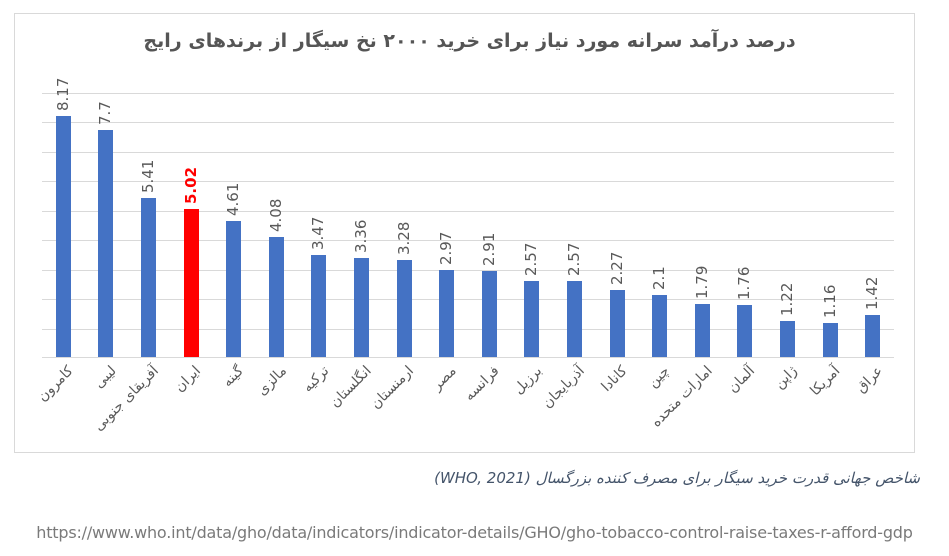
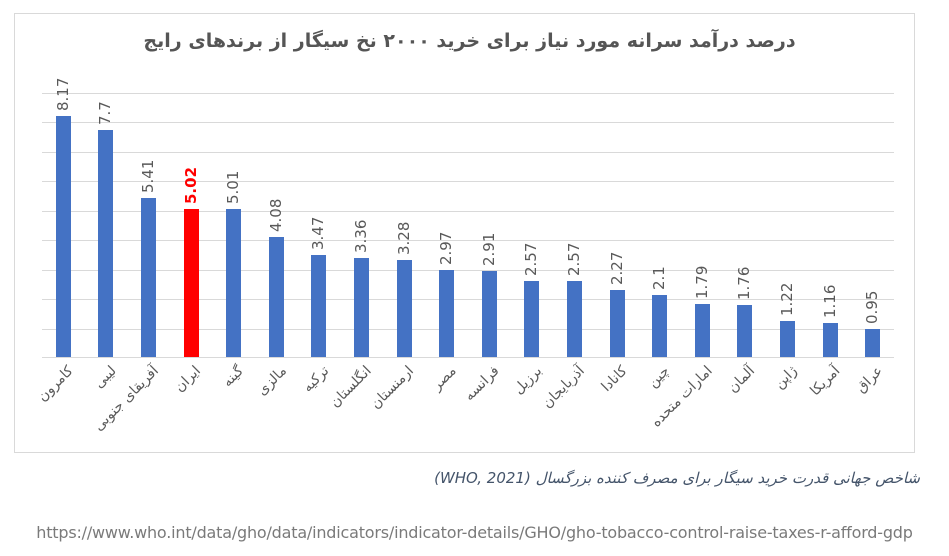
گینه: 4.61 -> 5.01
عراق: 1.42 -> 0.95
